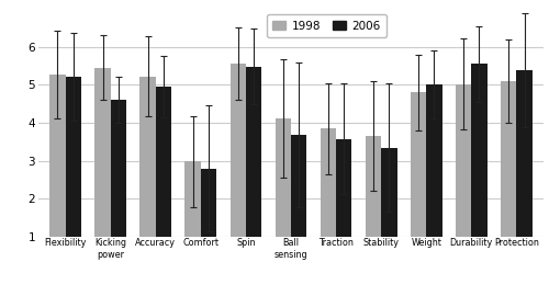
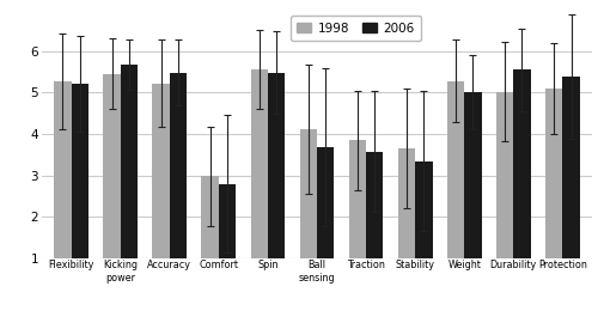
2006/Kicking power: 4.60 -> 5.68
2006/Accuracy: 4.95 -> 5.48
1998/Weight: 4.80 -> 5.28
